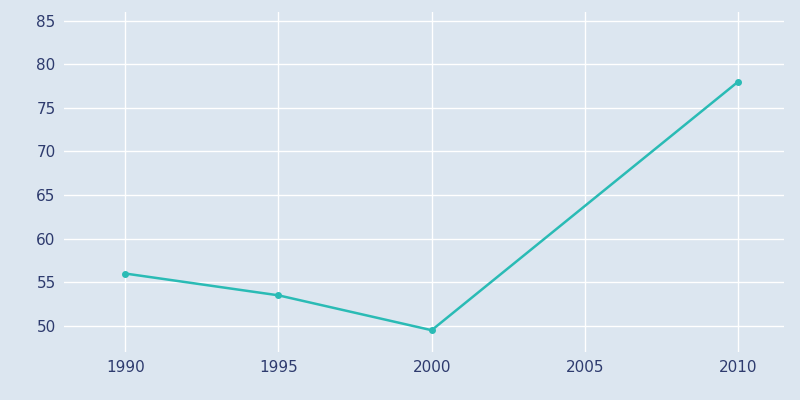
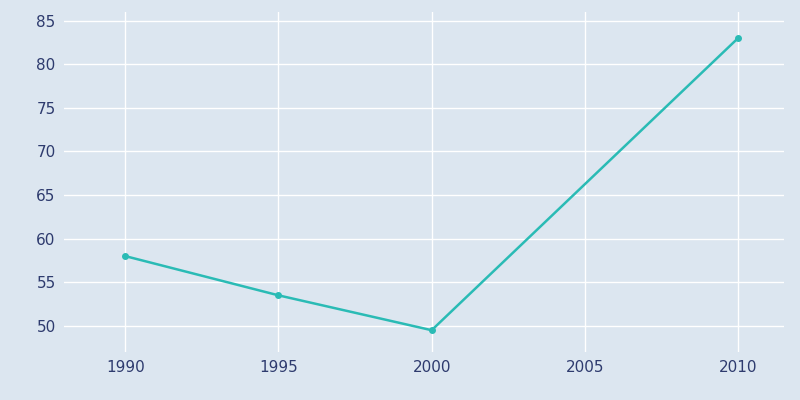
1990: 56.0 -> 58.0
2010: 78.0 -> 83.0
